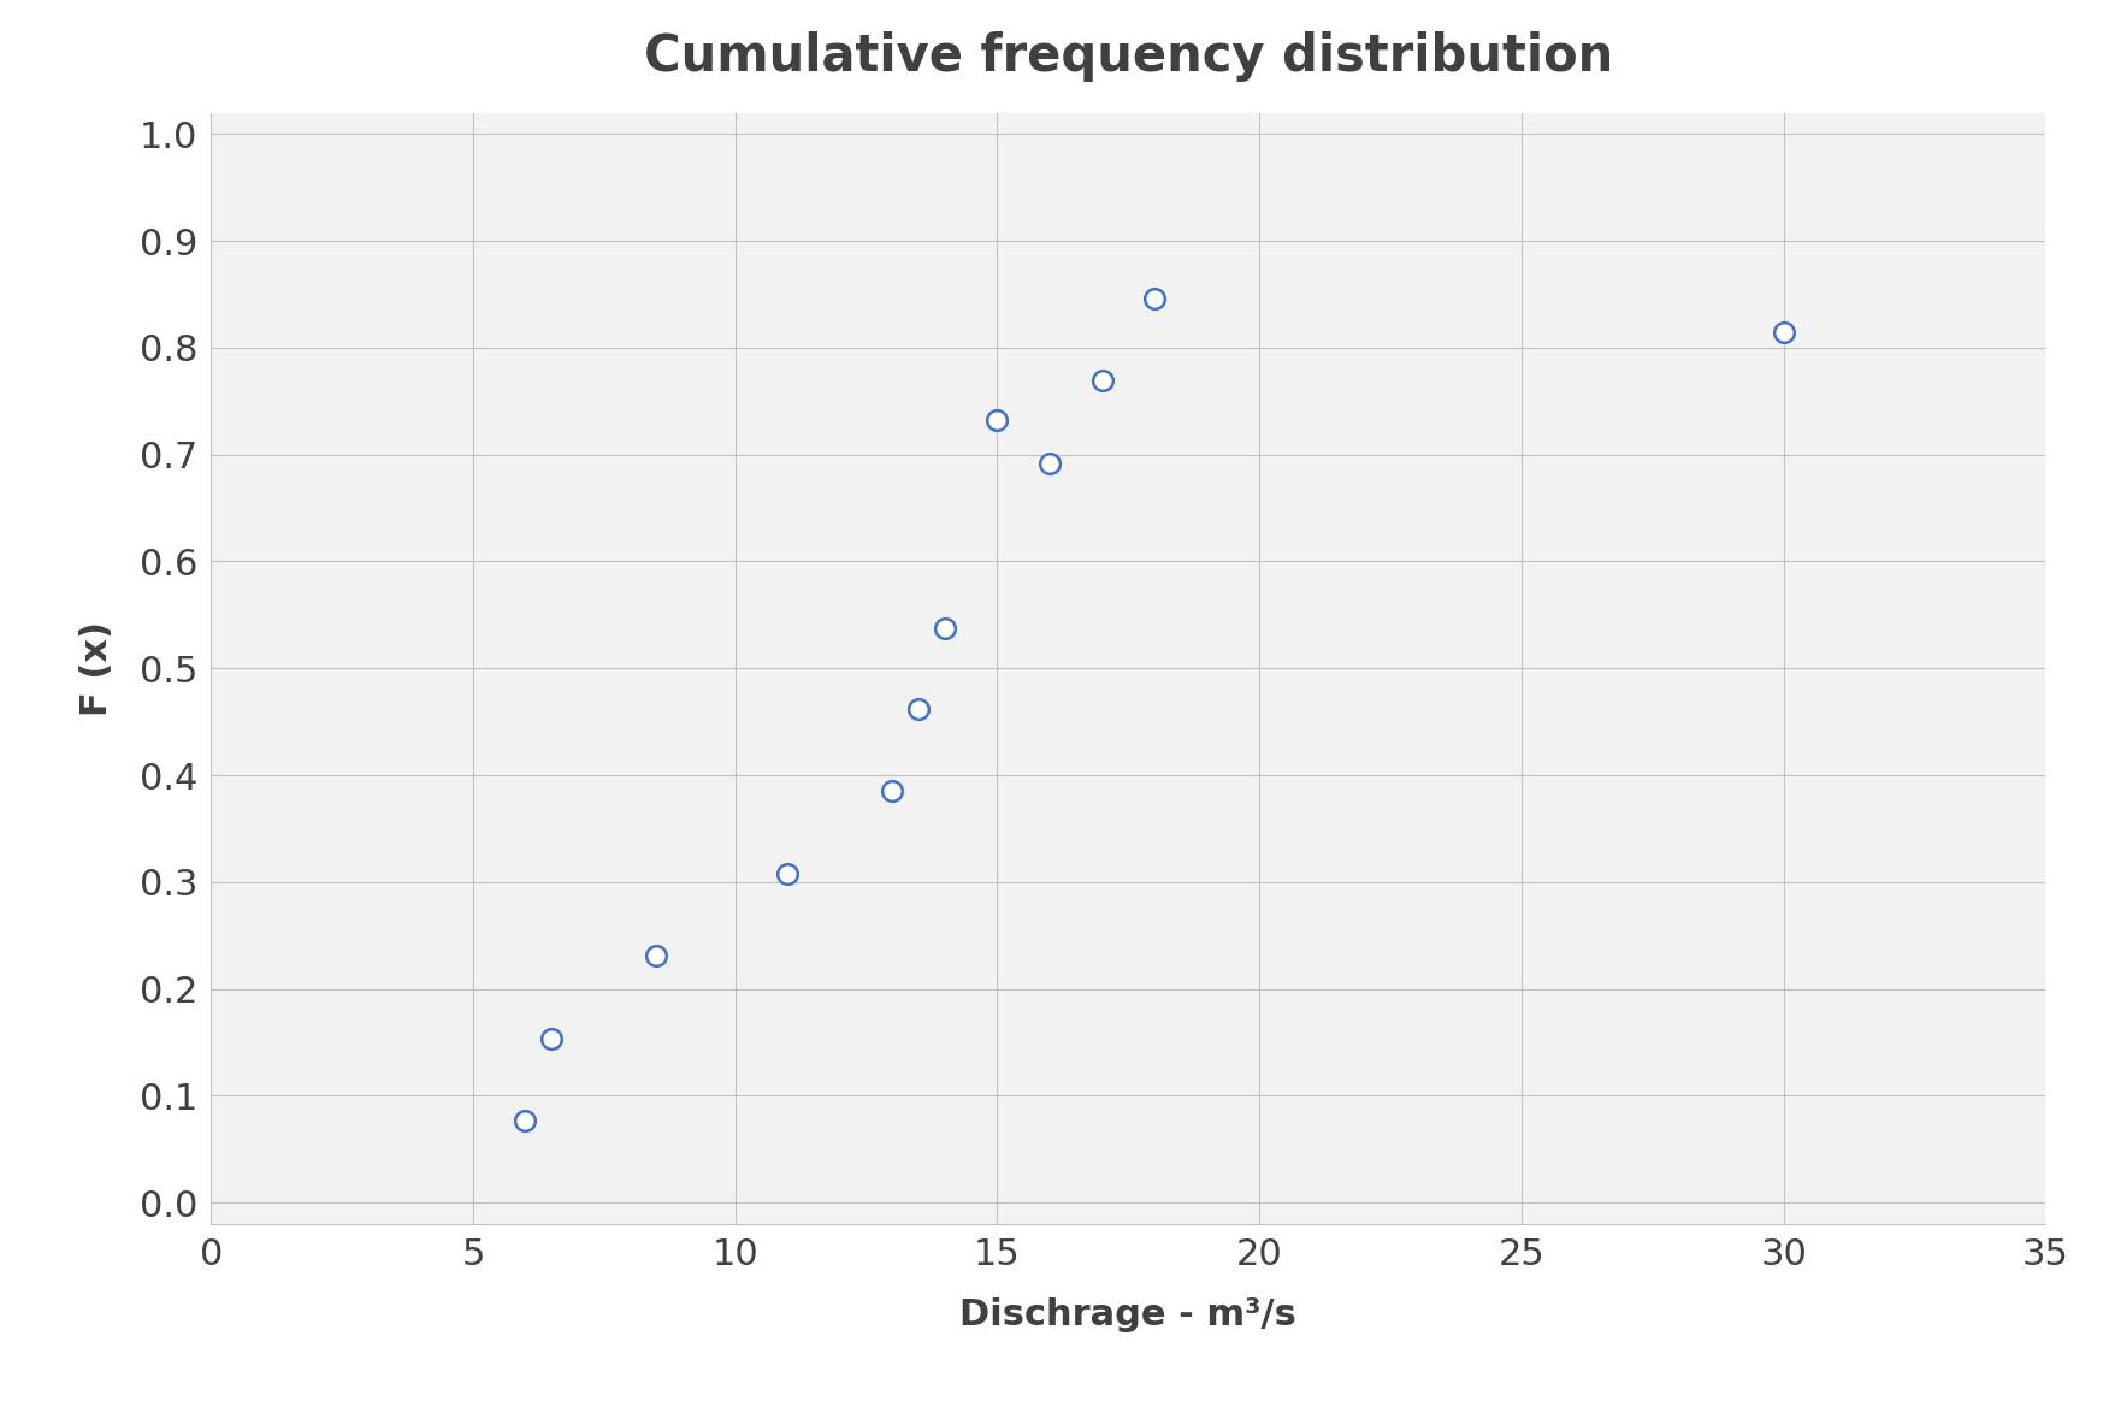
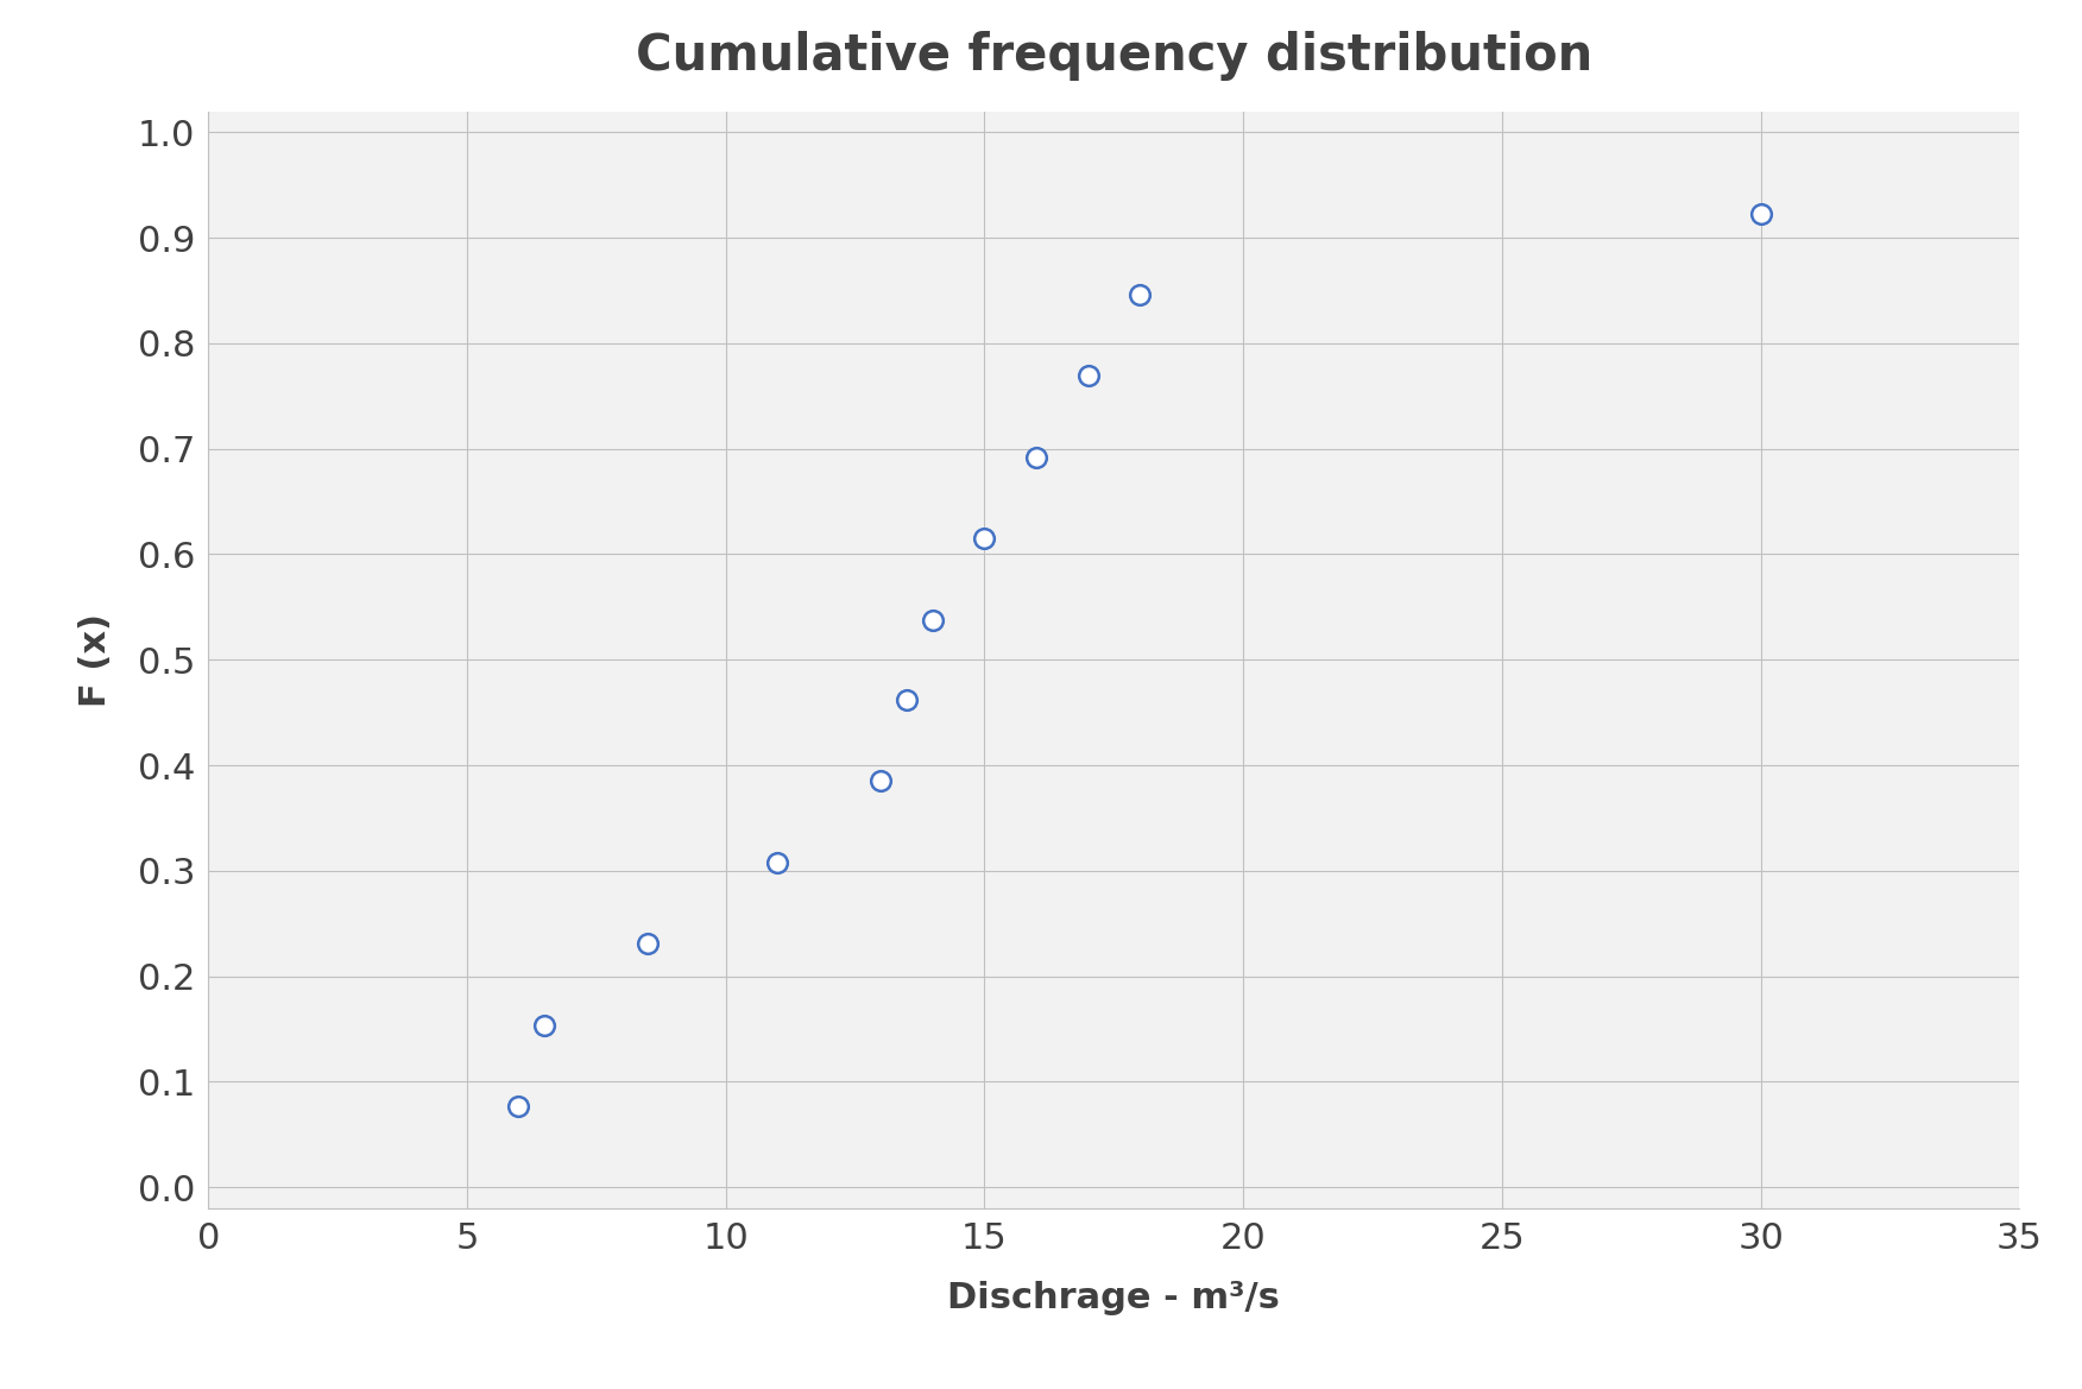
15: 0.732 -> 0.615
30: 0.814 -> 0.923
